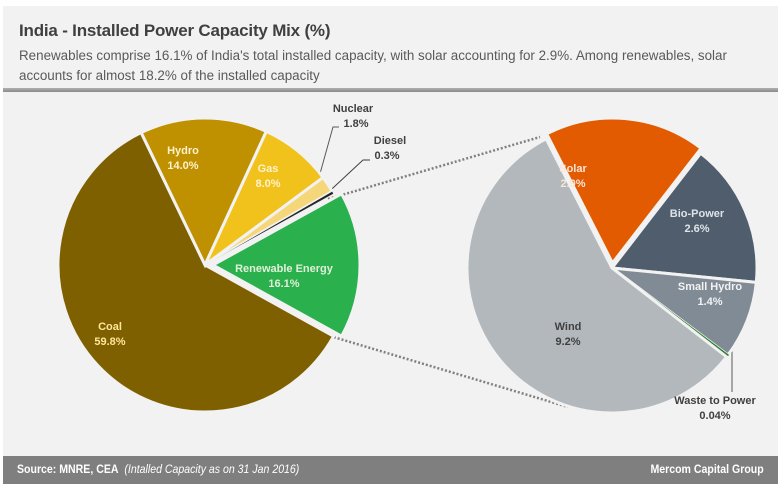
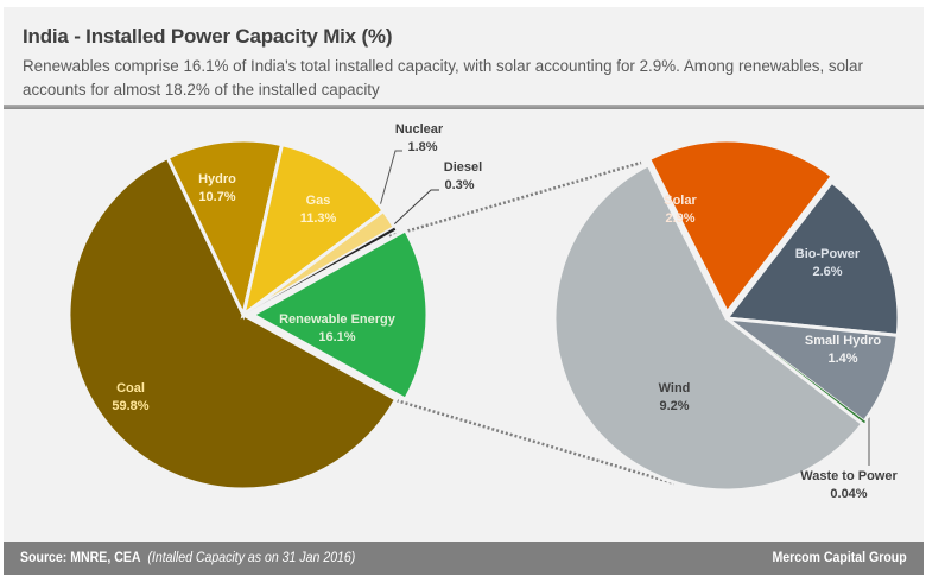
India - Installed Power Capacity Mix (%)/Hydro: 14.0% -> 10.7%
India - Installed Power Capacity Mix (%)/Gas: 8.0% -> 11.3%
